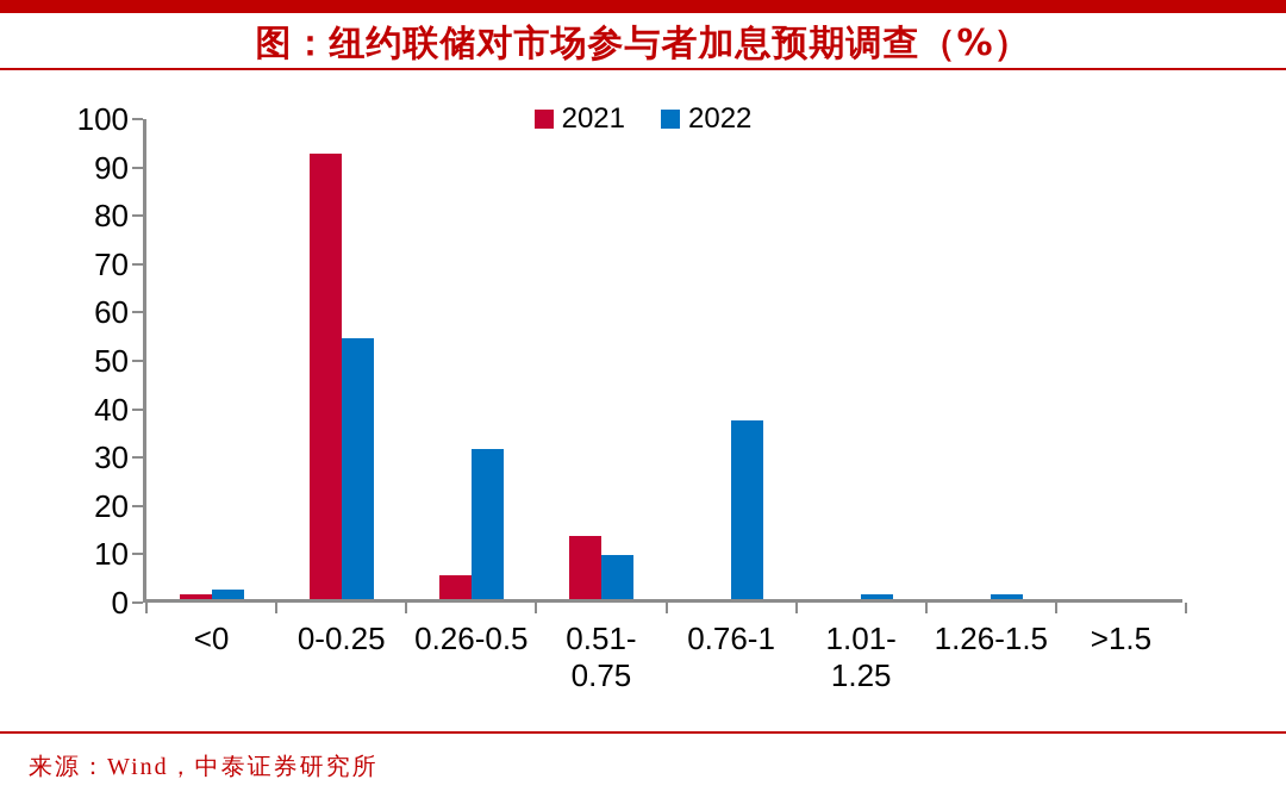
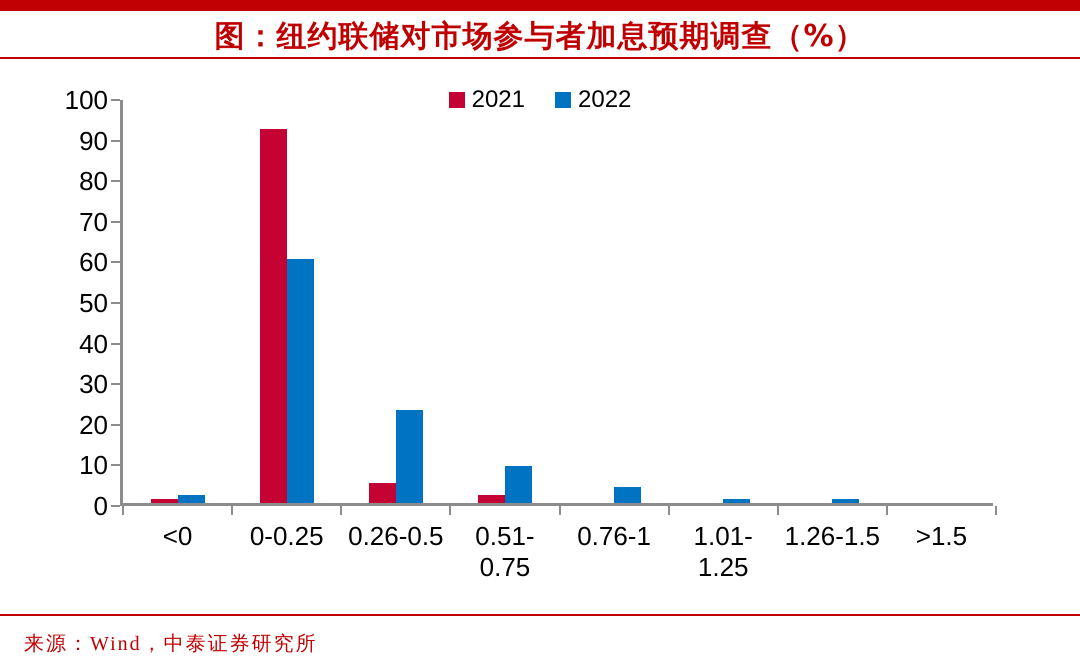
2022/0-0.25: 54 -> 60
2022/0.26-0.5: 31 -> 23
2021/0.51-0.75: 13 -> 2
2022/0.76-1: 37 -> 4
